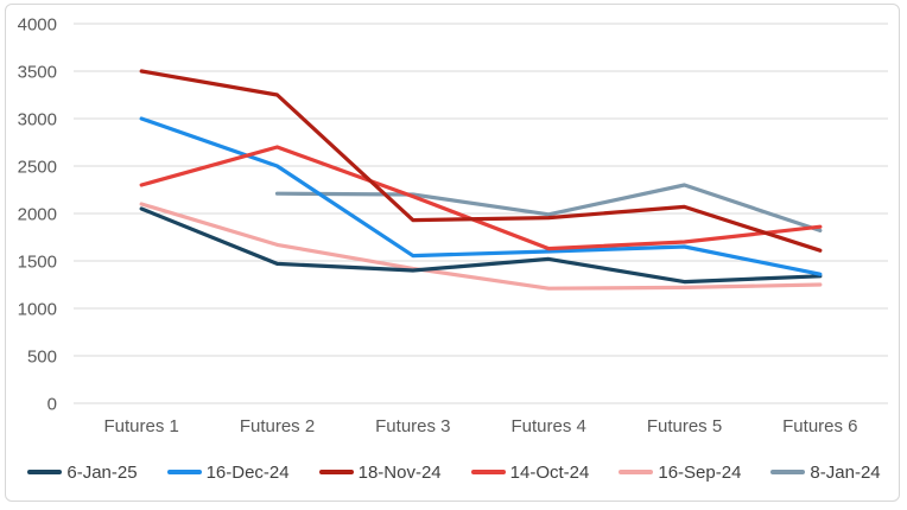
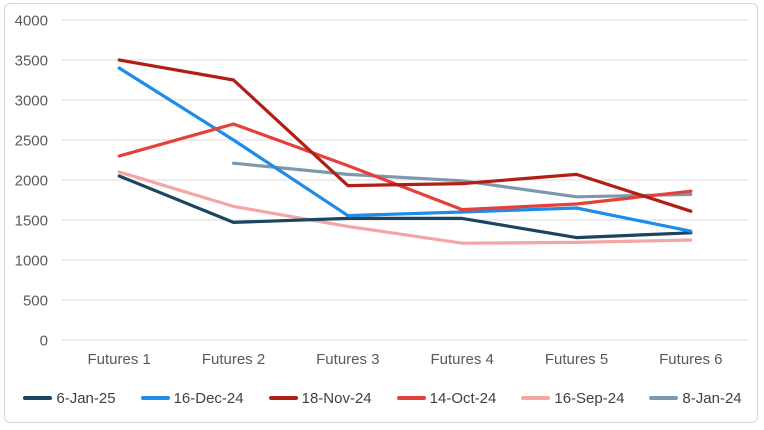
16-Dec-24/Futures 1: 3000 -> 3400
6-Jan-25/Futures 3: 1400 -> 1500
8-Jan-24/Futures 3: 2200 -> 2100
8-Jan-24/Futures 5: 2300 -> 1800
